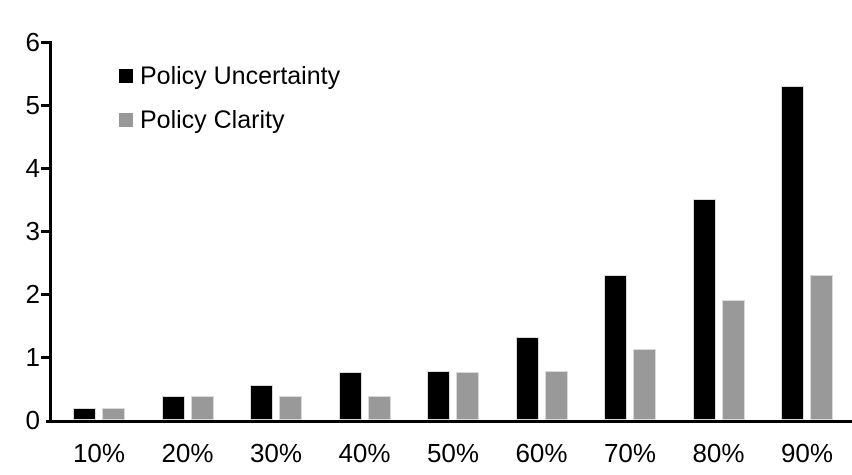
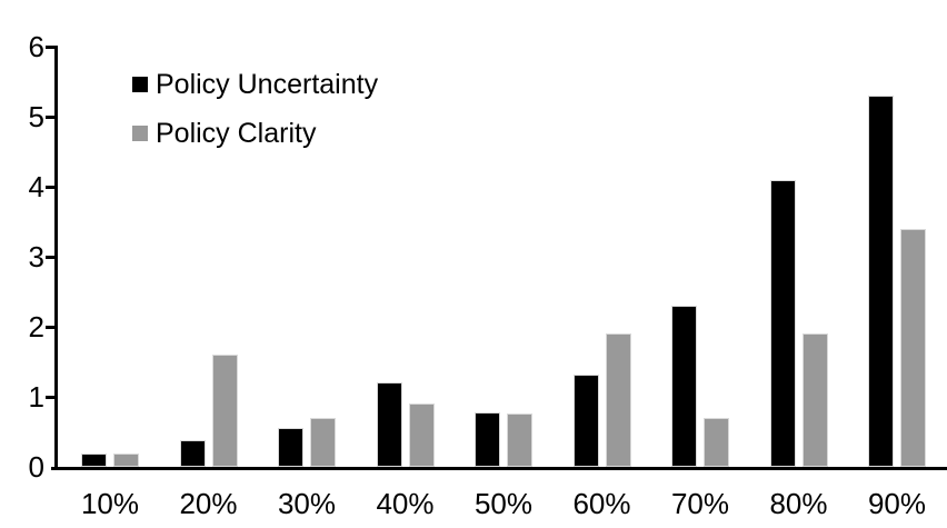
Policy Clarity/20%: 0.4 -> 1.6
Policy Clarity/30%: 0.4 -> 0.7
Policy Uncertainty/40%: 0.8 -> 1.2
Policy Clarity/40%: 0.4 -> 0.9
Policy Clarity/60%: 0.8 -> 1.9
Policy Clarity/70%: 1.1 -> 0.7
Policy Uncertainty/80%: 3.5 -> 4.1
Policy Clarity/90%: 2.3 -> 3.4
